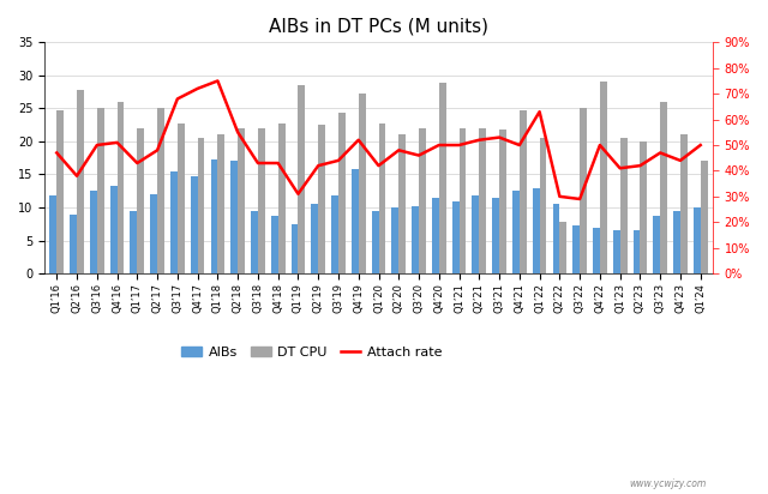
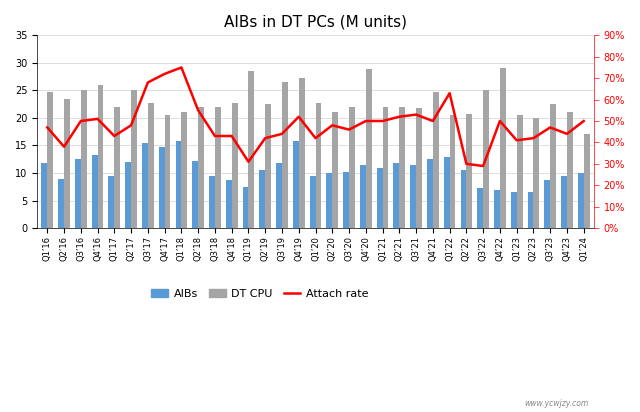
DT CPU/Q2’16: 27.8 -> 23.5
AIBs/Q1’18: 17.2 -> 15.8
AIBs/Q2’18: 17.0 -> 12.2
DT CPU/Q3’19: 24.4 -> 26.5
DT CPU/Q2’22: 7.8 -> 20.8
DT CPU/Q3’23: 26.0 -> 22.5
